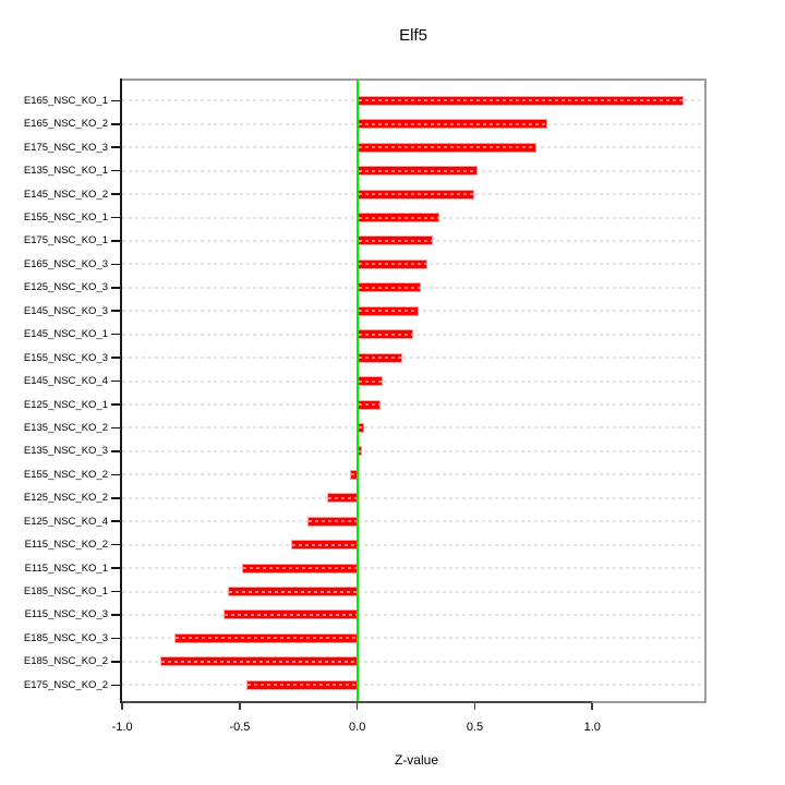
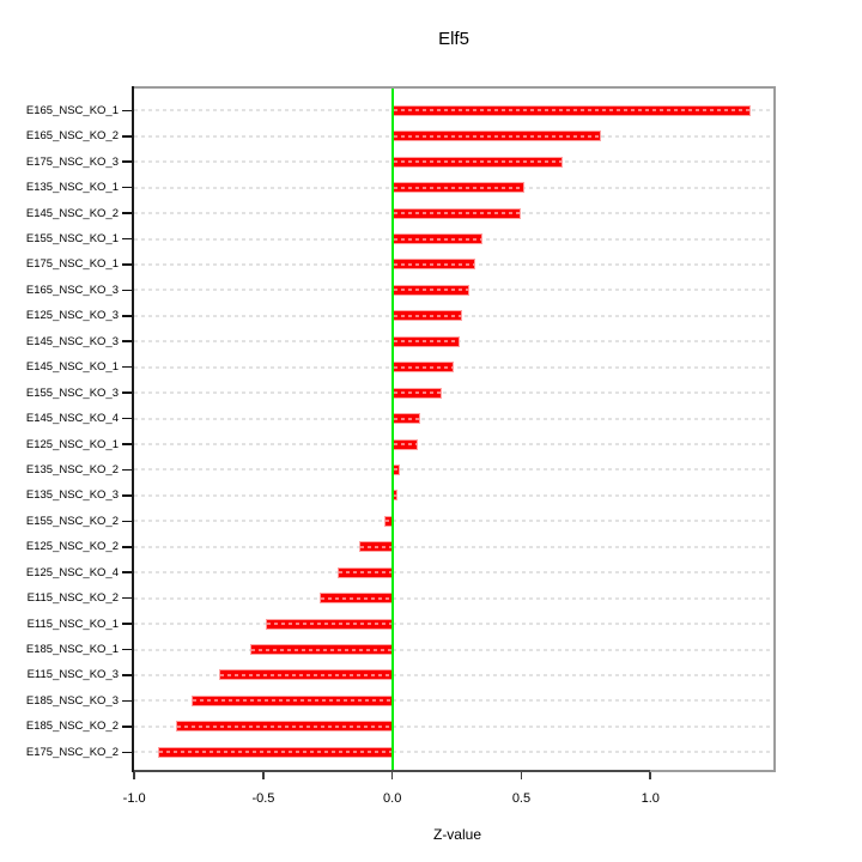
E175_NSC_KO_3: 0.76 -> 0.66
E115_NSC_KO_3: -0.57 -> -0.67
E175_NSC_KO_2: -0.47 -> -0.91
